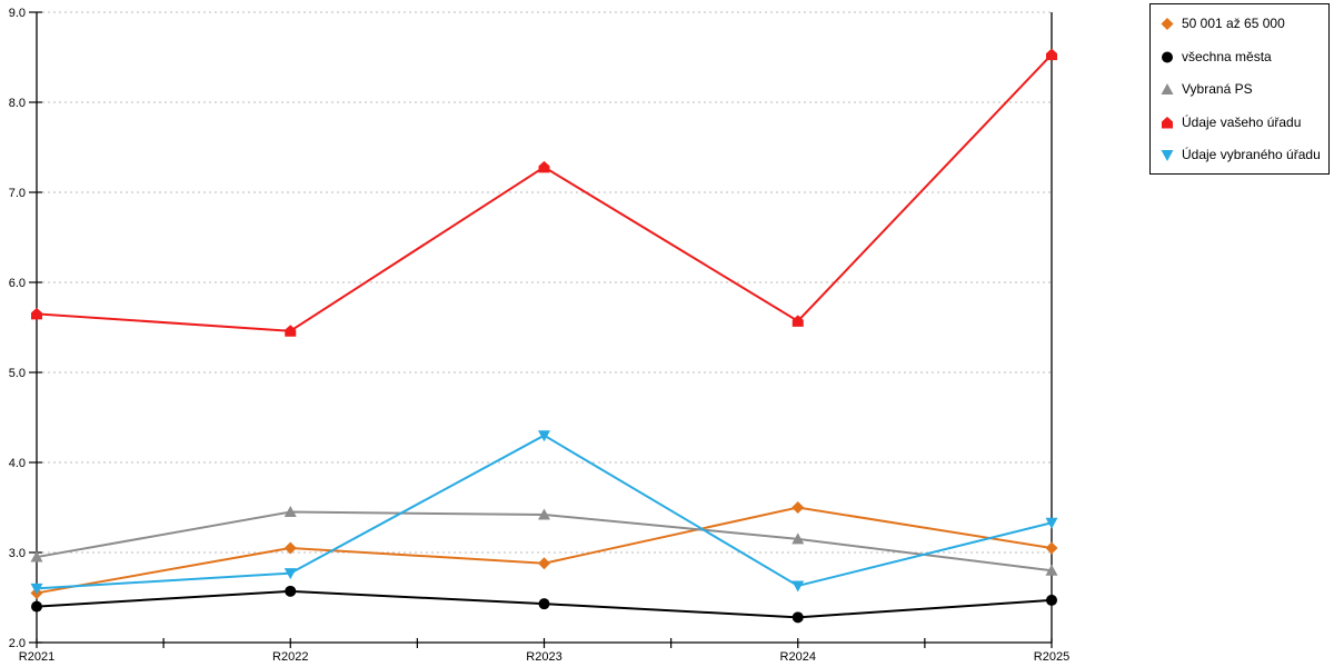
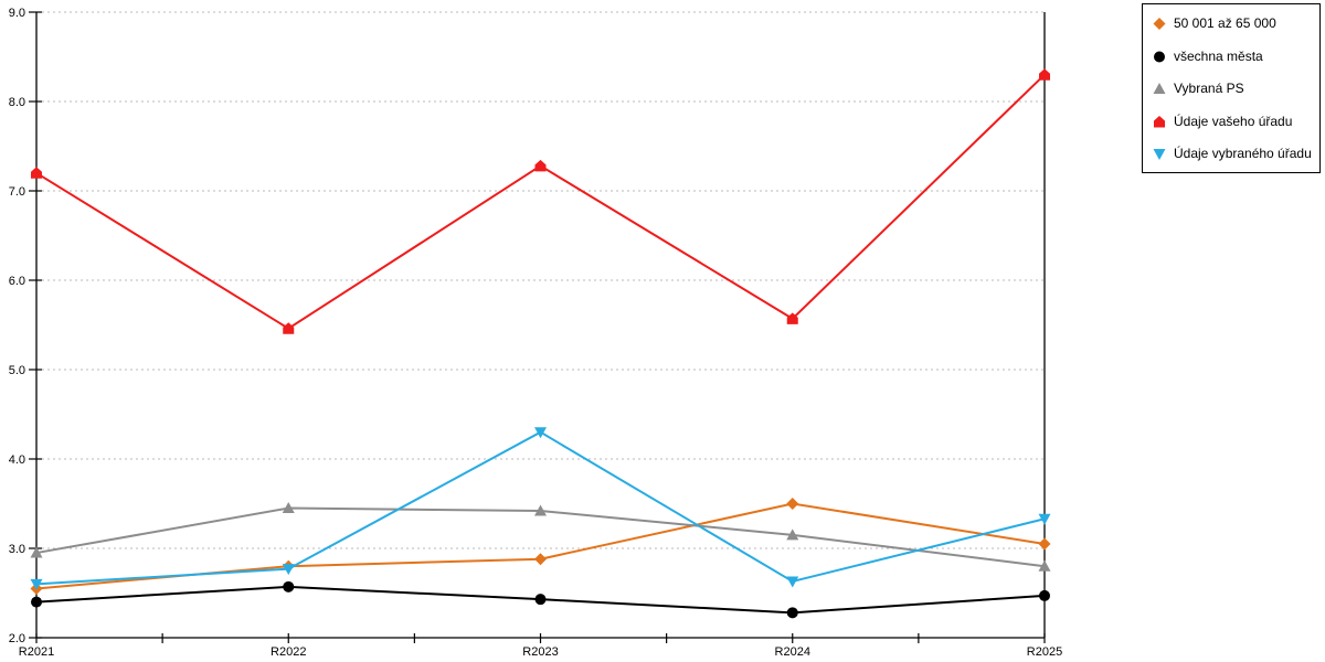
Údaje vašeho úřadu/R2021: 5.7 -> 7.2
50 001 až 65 000/R2022: 3.0 -> 2.8
Údaje vašeho úřadu/R2025: 8.5 -> 8.3
